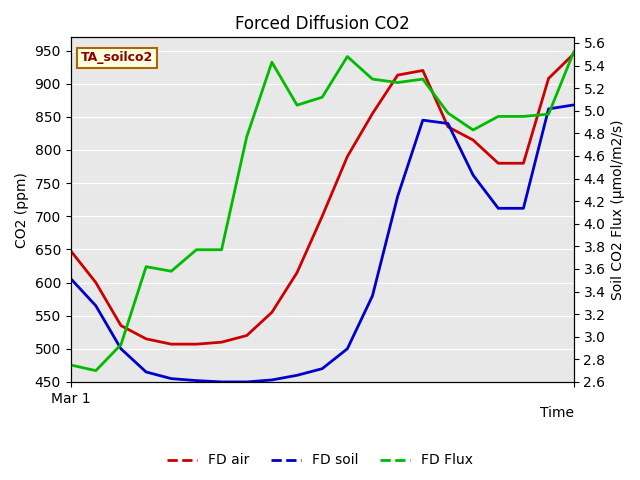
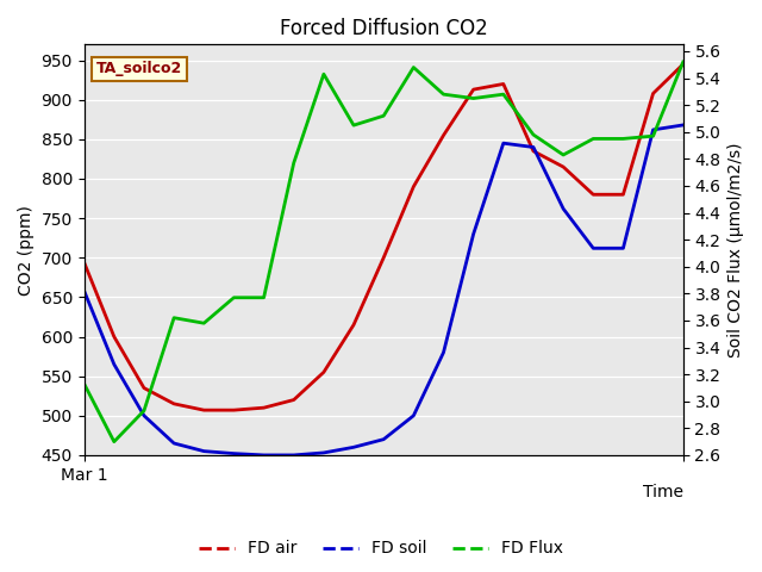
FD air/Mar 1: 648 -> 694
FD soil/Mar 1: 606 -> 658
FD Flux/Mar 1: 2.75 -> 3.13
